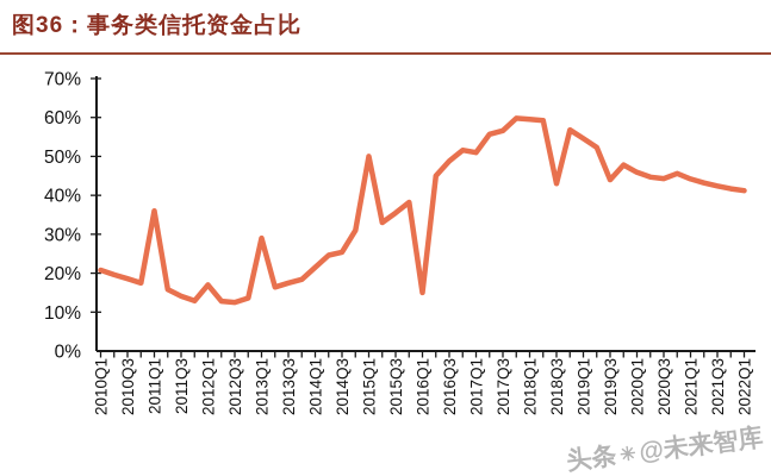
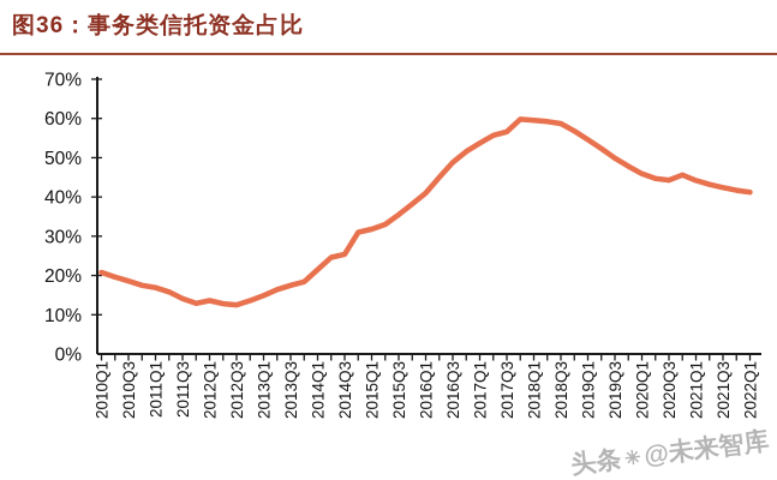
2011Q1: 36% -> 17%
2012Q1: 17% -> 14%
2013Q1: 29% -> 15%
2015Q1: 50% -> 32%
2016Q1: 15% -> 41%
2017Q1: 51% -> 54%
2018Q3: 43% -> 59%
2019Q3: 44% -> 50%
